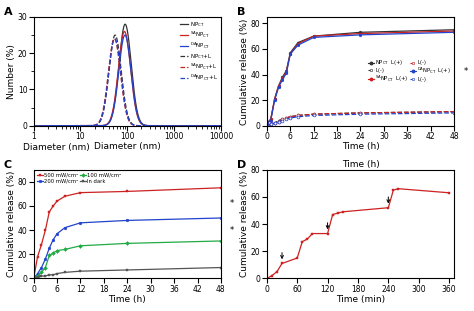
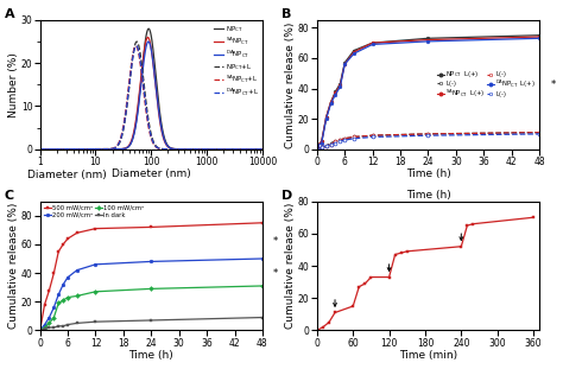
Time (h)/360: 63 -> 70
